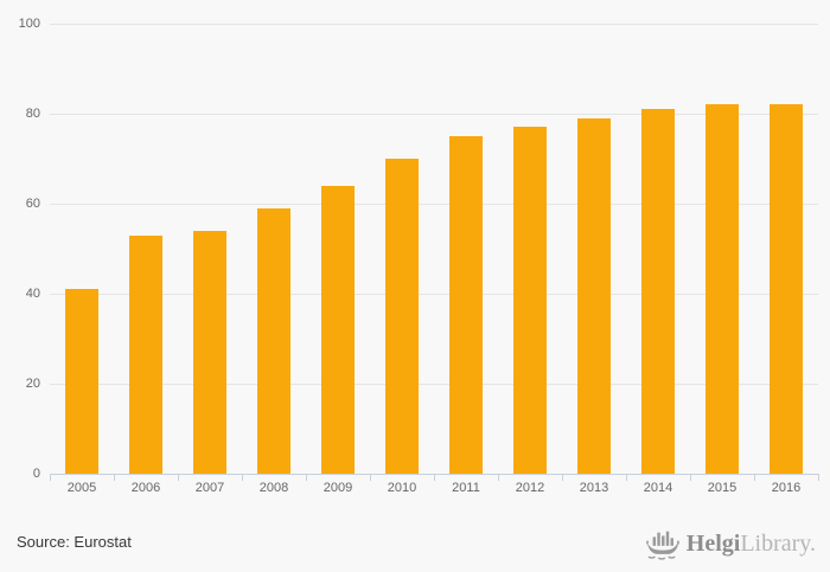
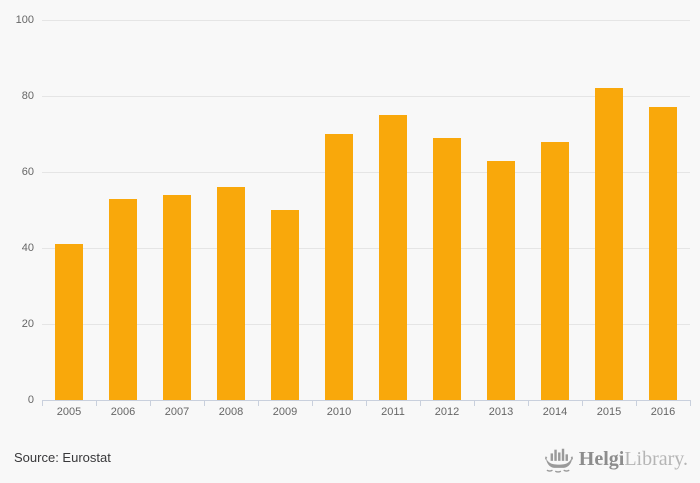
2008: 59 -> 56
2009: 64 -> 50
2012: 77 -> 69
2013: 79 -> 63
2014: 81 -> 68
2016: 82 -> 77
